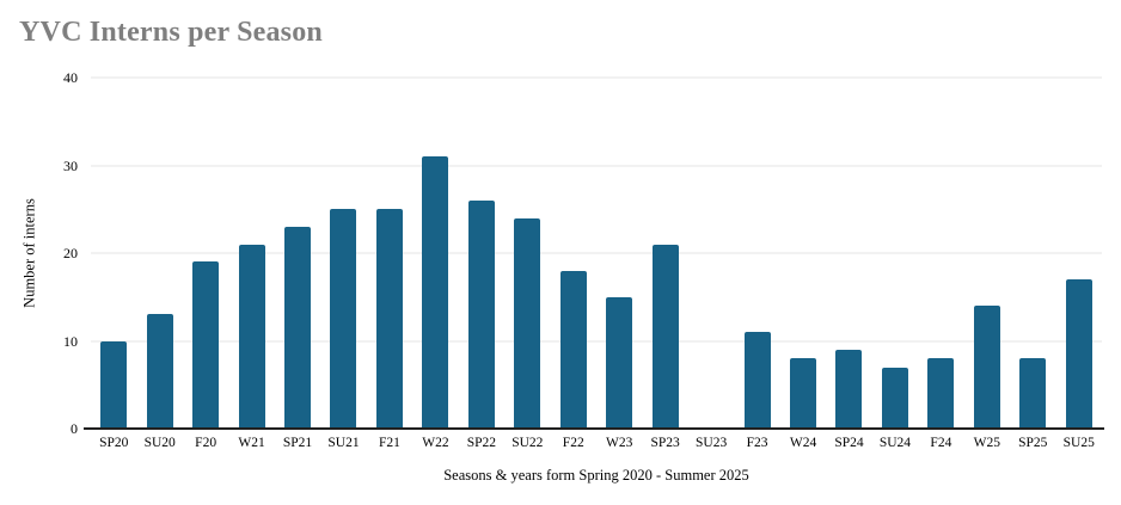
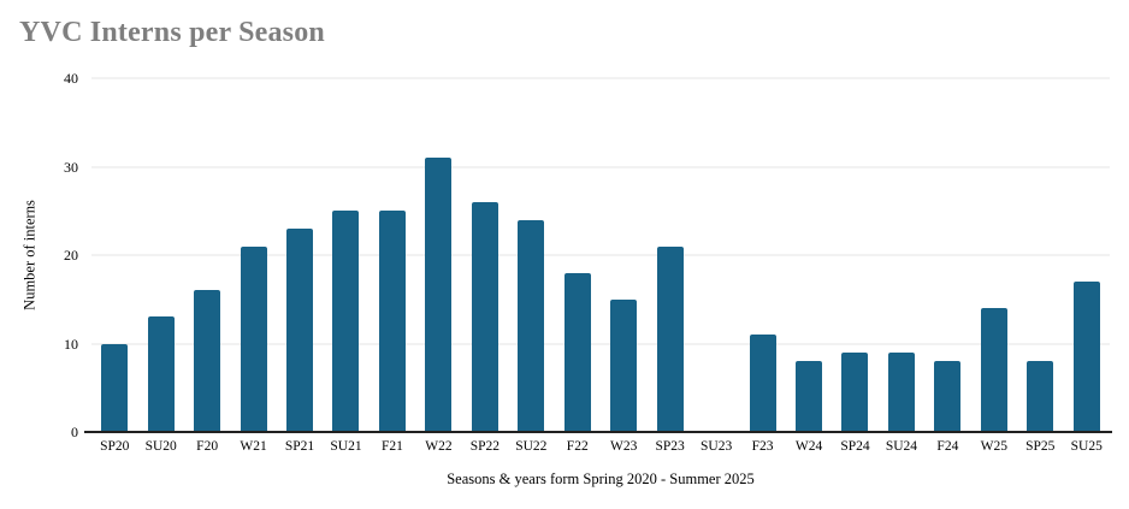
F20: 19 -> 16
SU24: 7 -> 9
